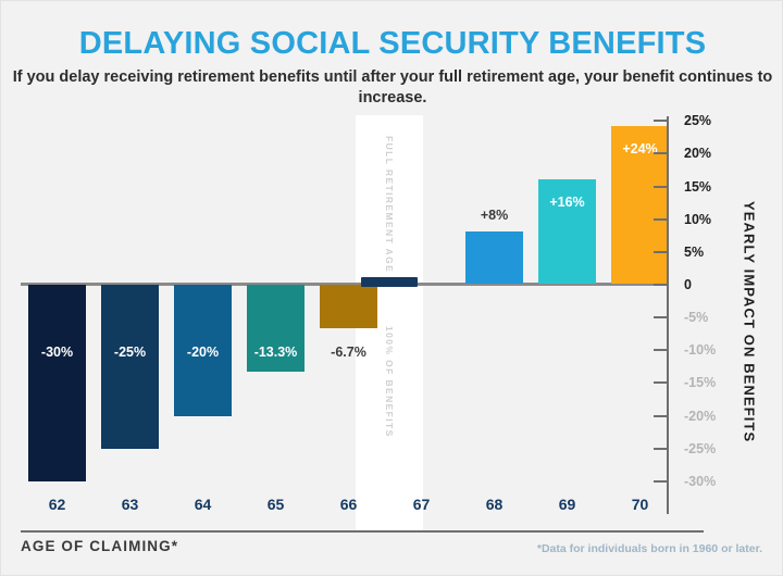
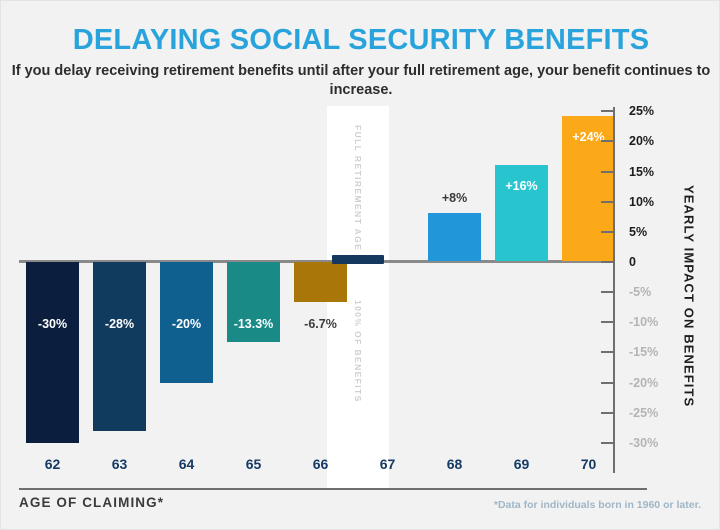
63: -25% -> -28%
